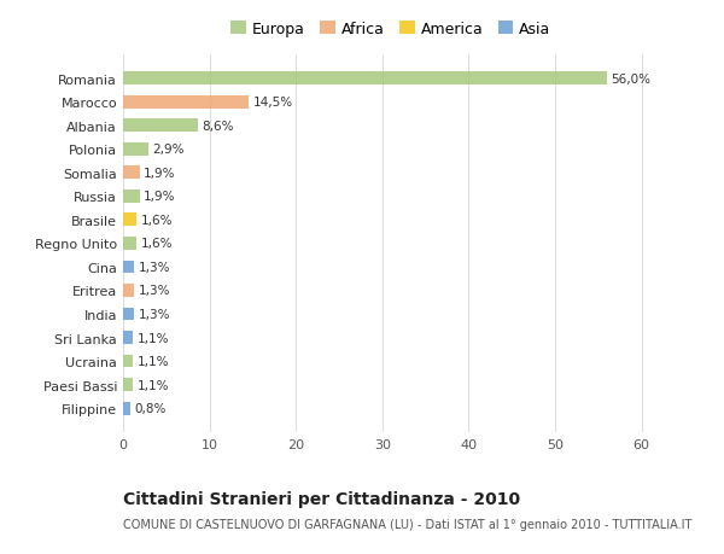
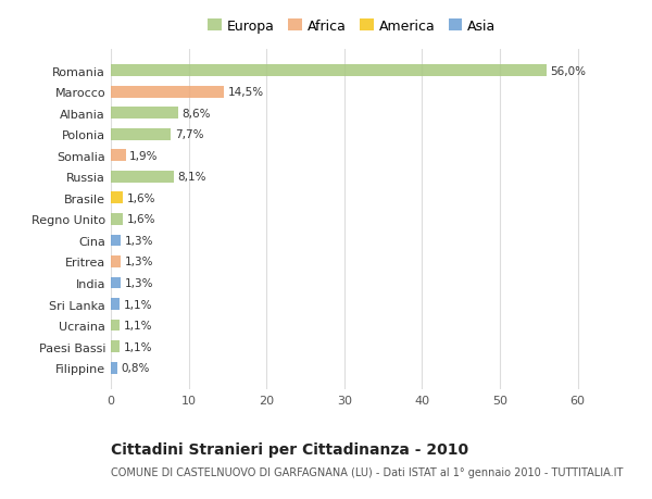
Polonia: 2,9% -> 7,7%
Russia: 1,9% -> 8,1%
